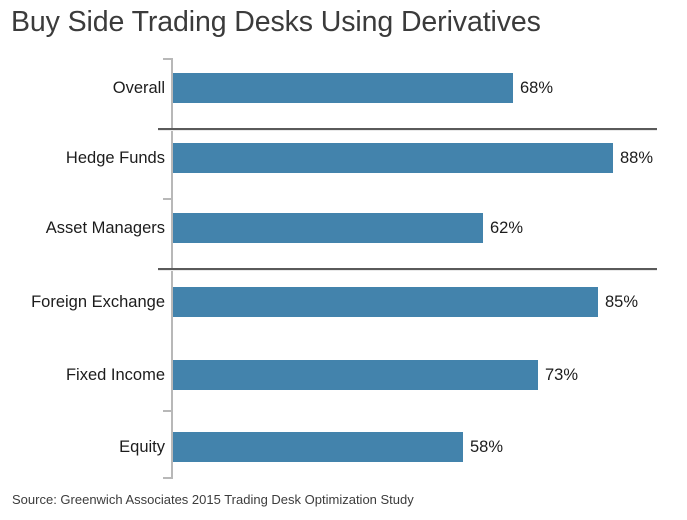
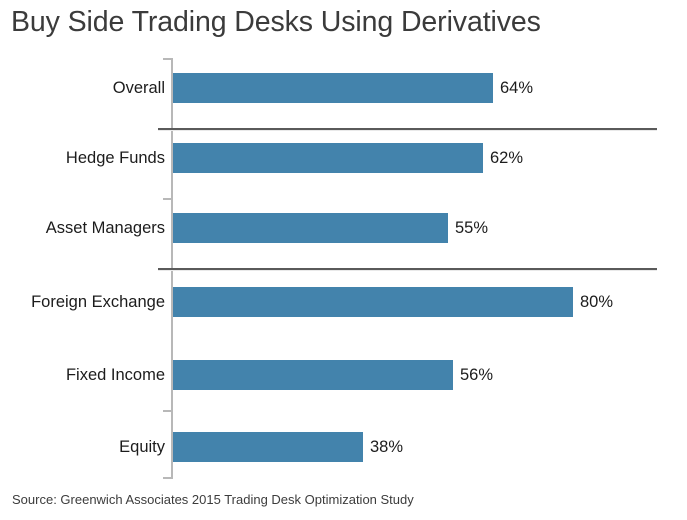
Overall: 68% -> 64%
Hedge Funds: 88% -> 62%
Asset Managers: 62% -> 55%
Foreign Exchange: 85% -> 80%
Fixed Income: 73% -> 56%
Equity: 58% -> 38%
